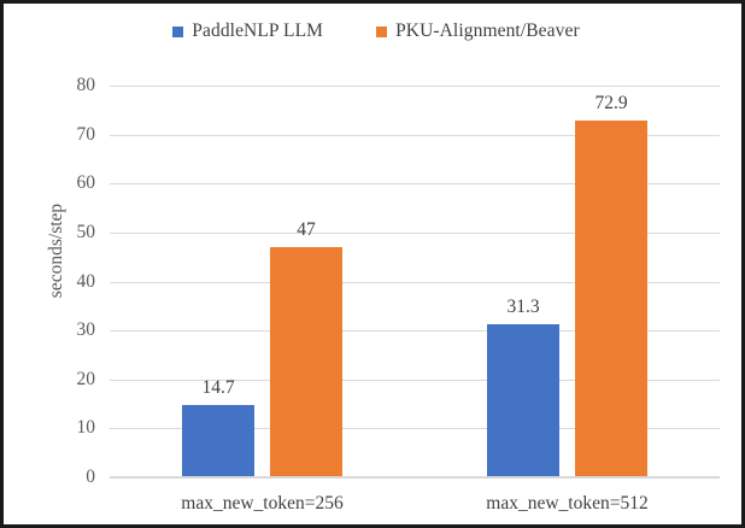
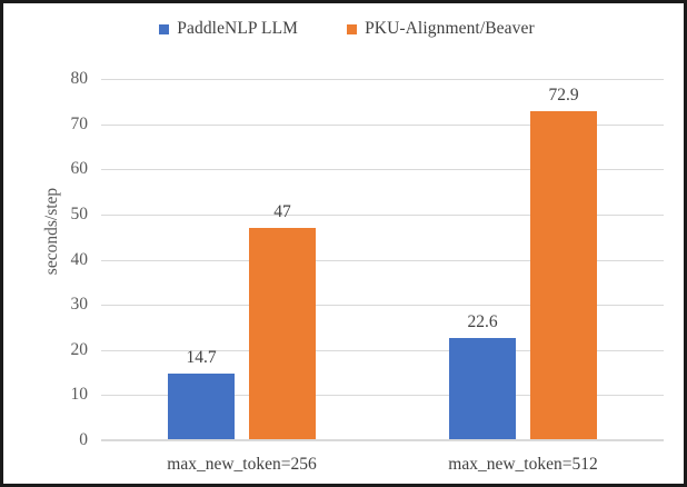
PaddleNLP LLM/max_new_token=512: 31.3 -> 22.6
